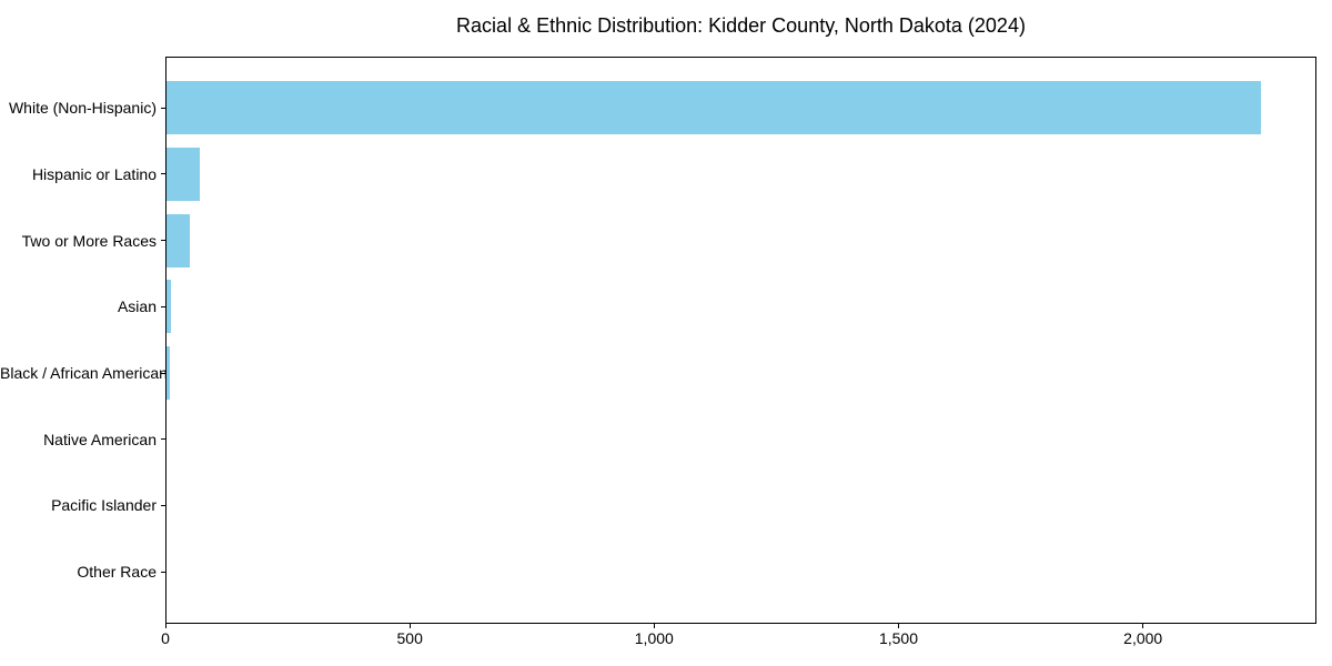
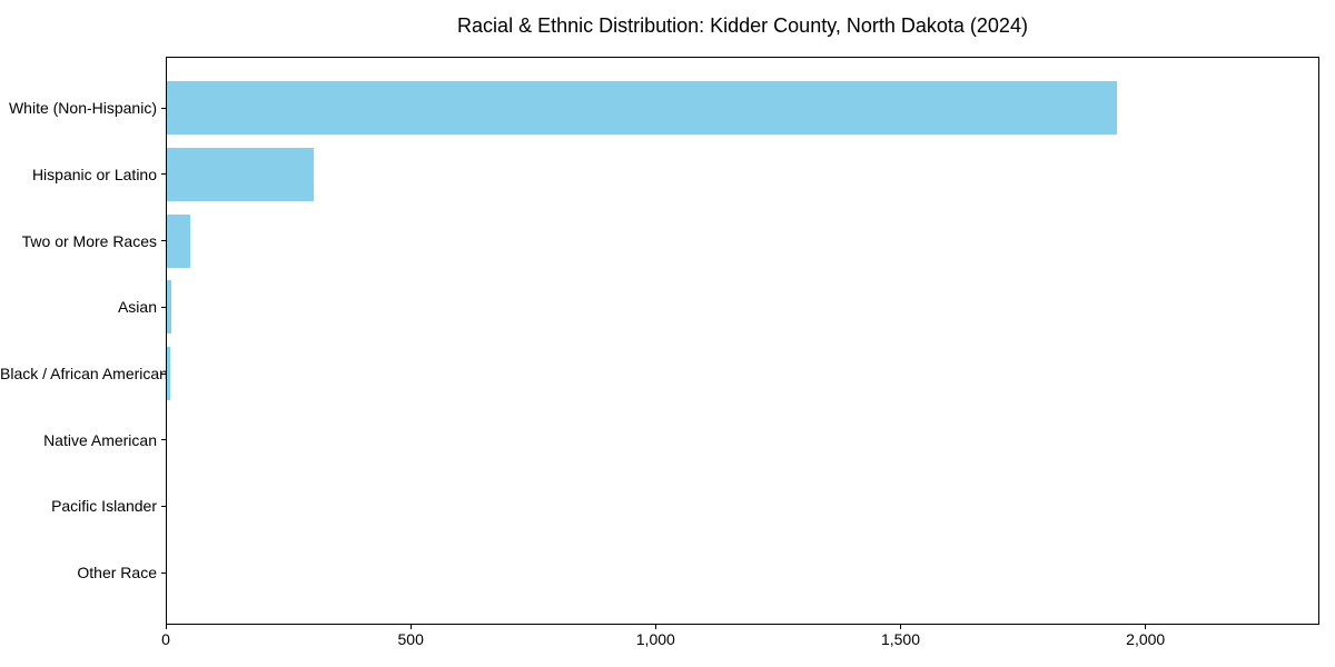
White (Non-Hispanic): 2240 -> 1940
Hispanic or Latino: 70 -> 300
